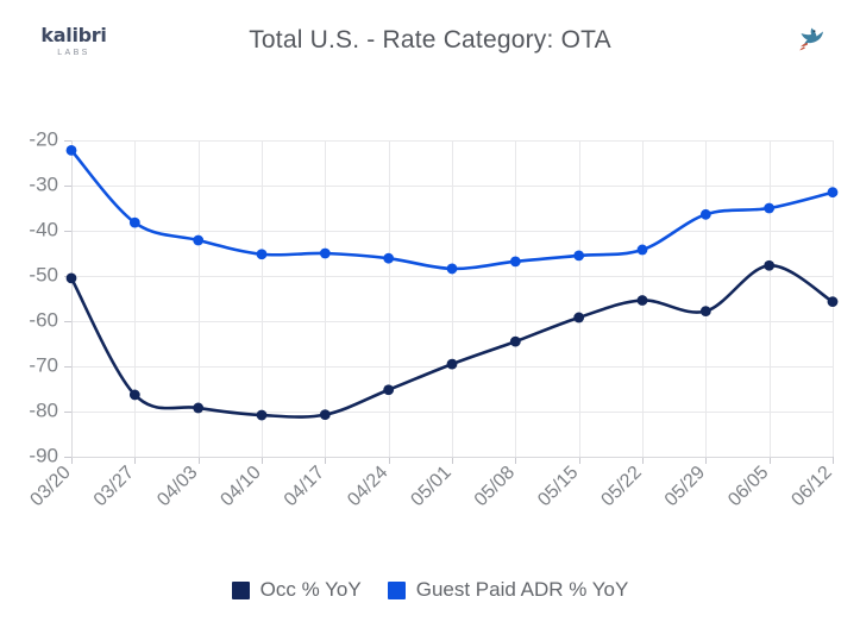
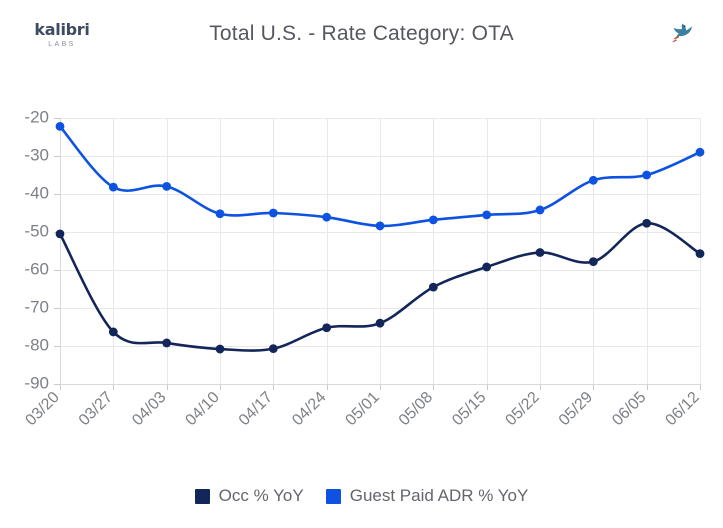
Guest Paid ADR % YoY/04/03: -42 -> -38
Occ % YoY/05/01: -70 -> -74
Guest Paid ADR % YoY/06/12: -32 -> -29
